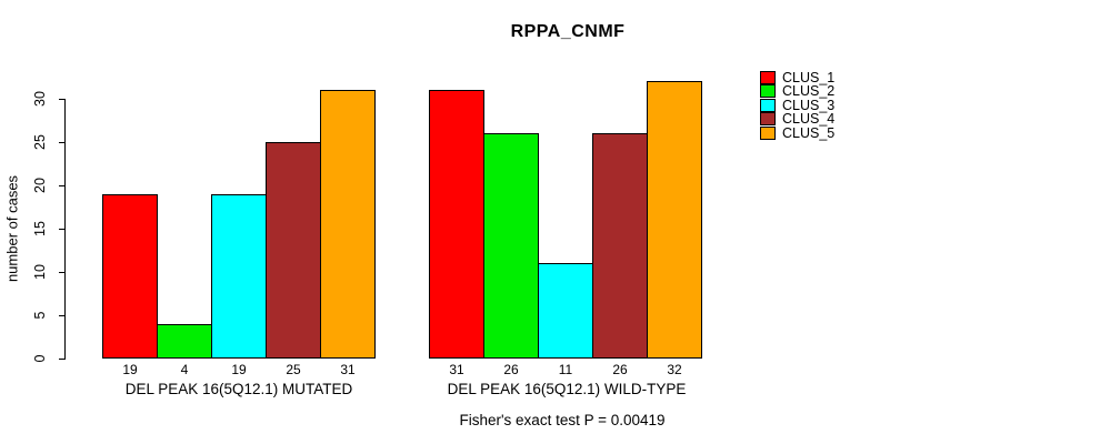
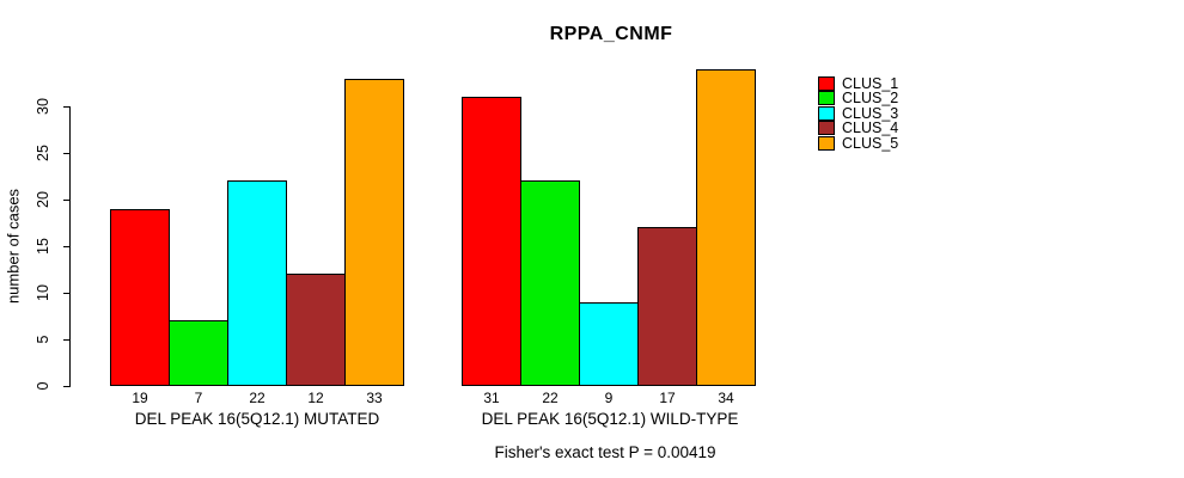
CLUS_2/DEL PEAK 16(5Q12.1) MUTATED: 4 -> 7
CLUS_3/DEL PEAK 16(5Q12.1) MUTATED: 19 -> 22
CLUS_4/DEL PEAK 16(5Q12.1) MUTATED: 25 -> 12
CLUS_5/DEL PEAK 16(5Q12.1) MUTATED: 31 -> 33
CLUS_2/DEL PEAK 16(5Q12.1) WILD-TYPE: 26 -> 22
CLUS_3/DEL PEAK 16(5Q12.1) WILD-TYPE: 11 -> 9
CLUS_4/DEL PEAK 16(5Q12.1) WILD-TYPE: 26 -> 17
CLUS_5/DEL PEAK 16(5Q12.1) WILD-TYPE: 32 -> 34
